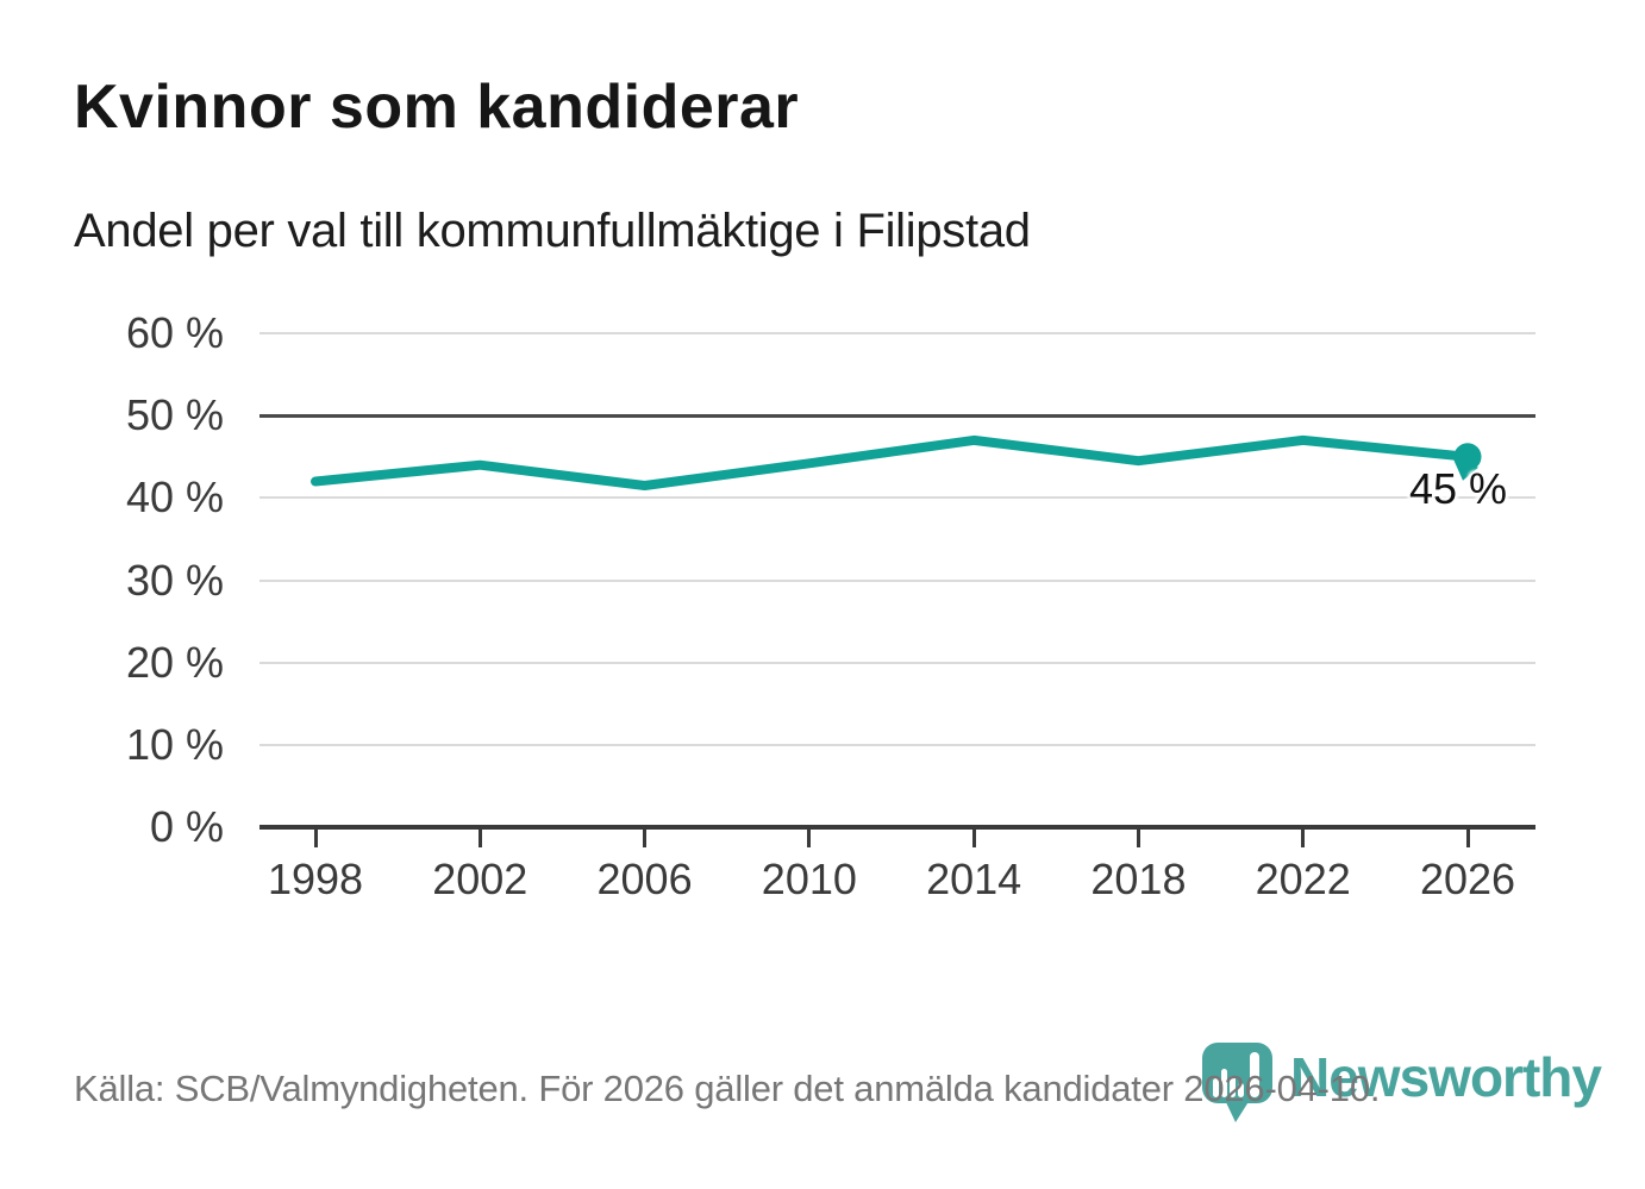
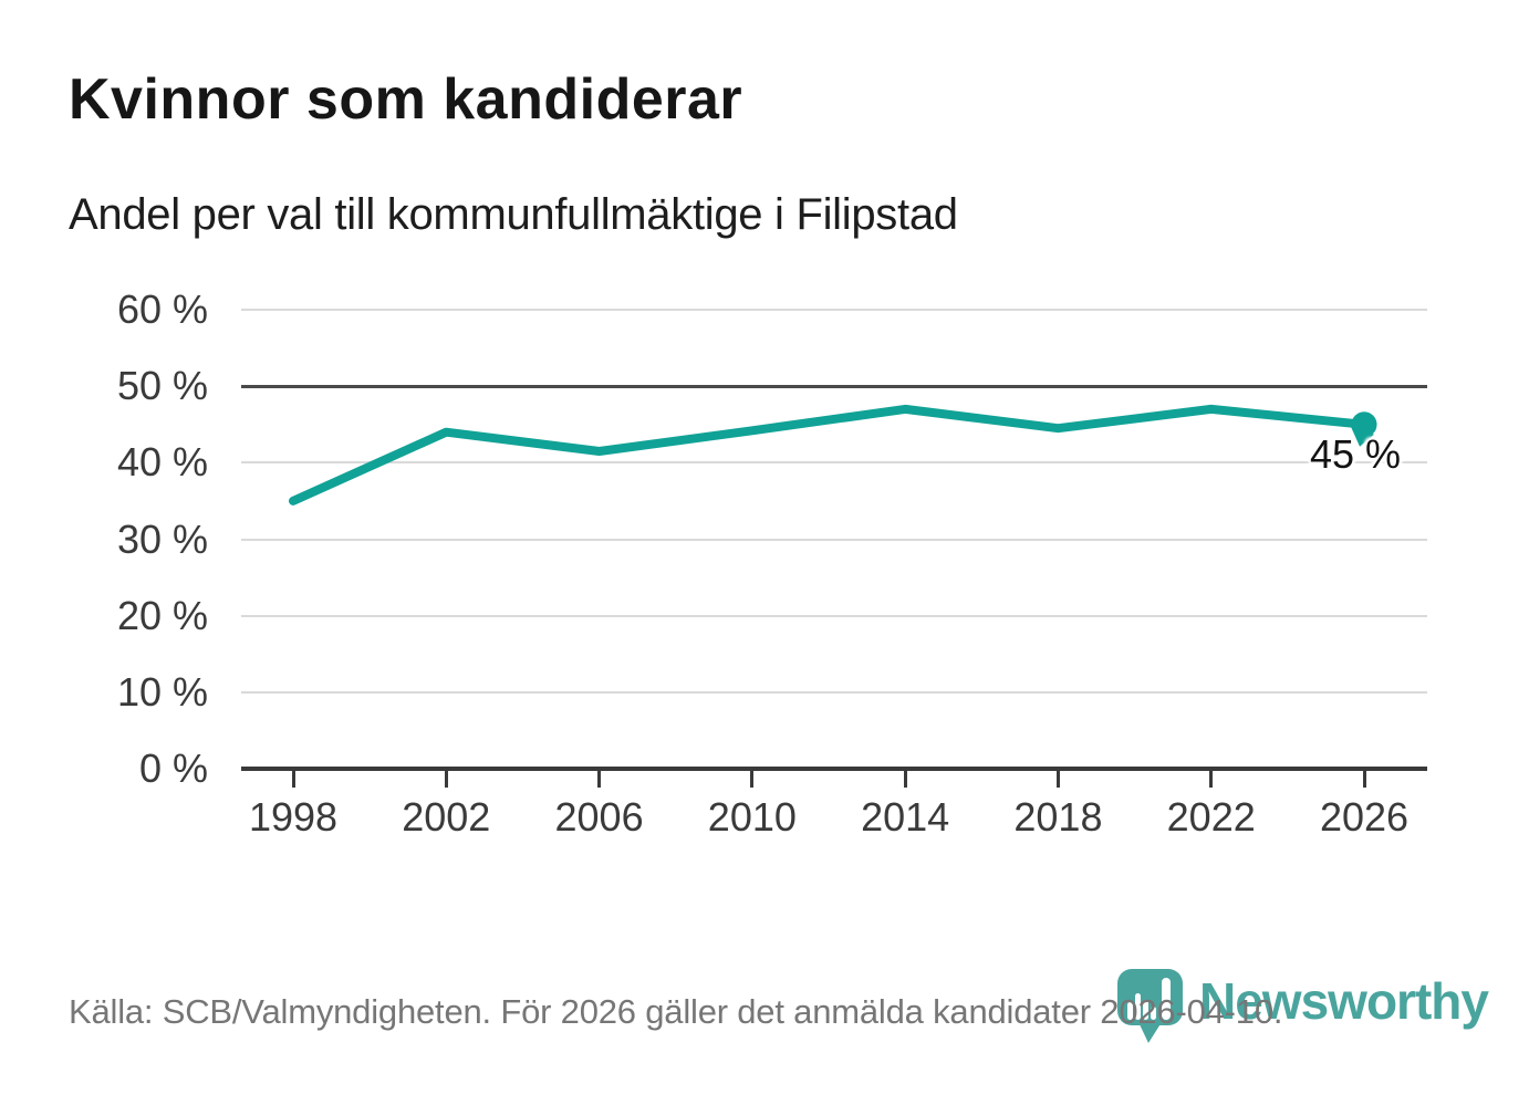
1998: 42% -> 35%
